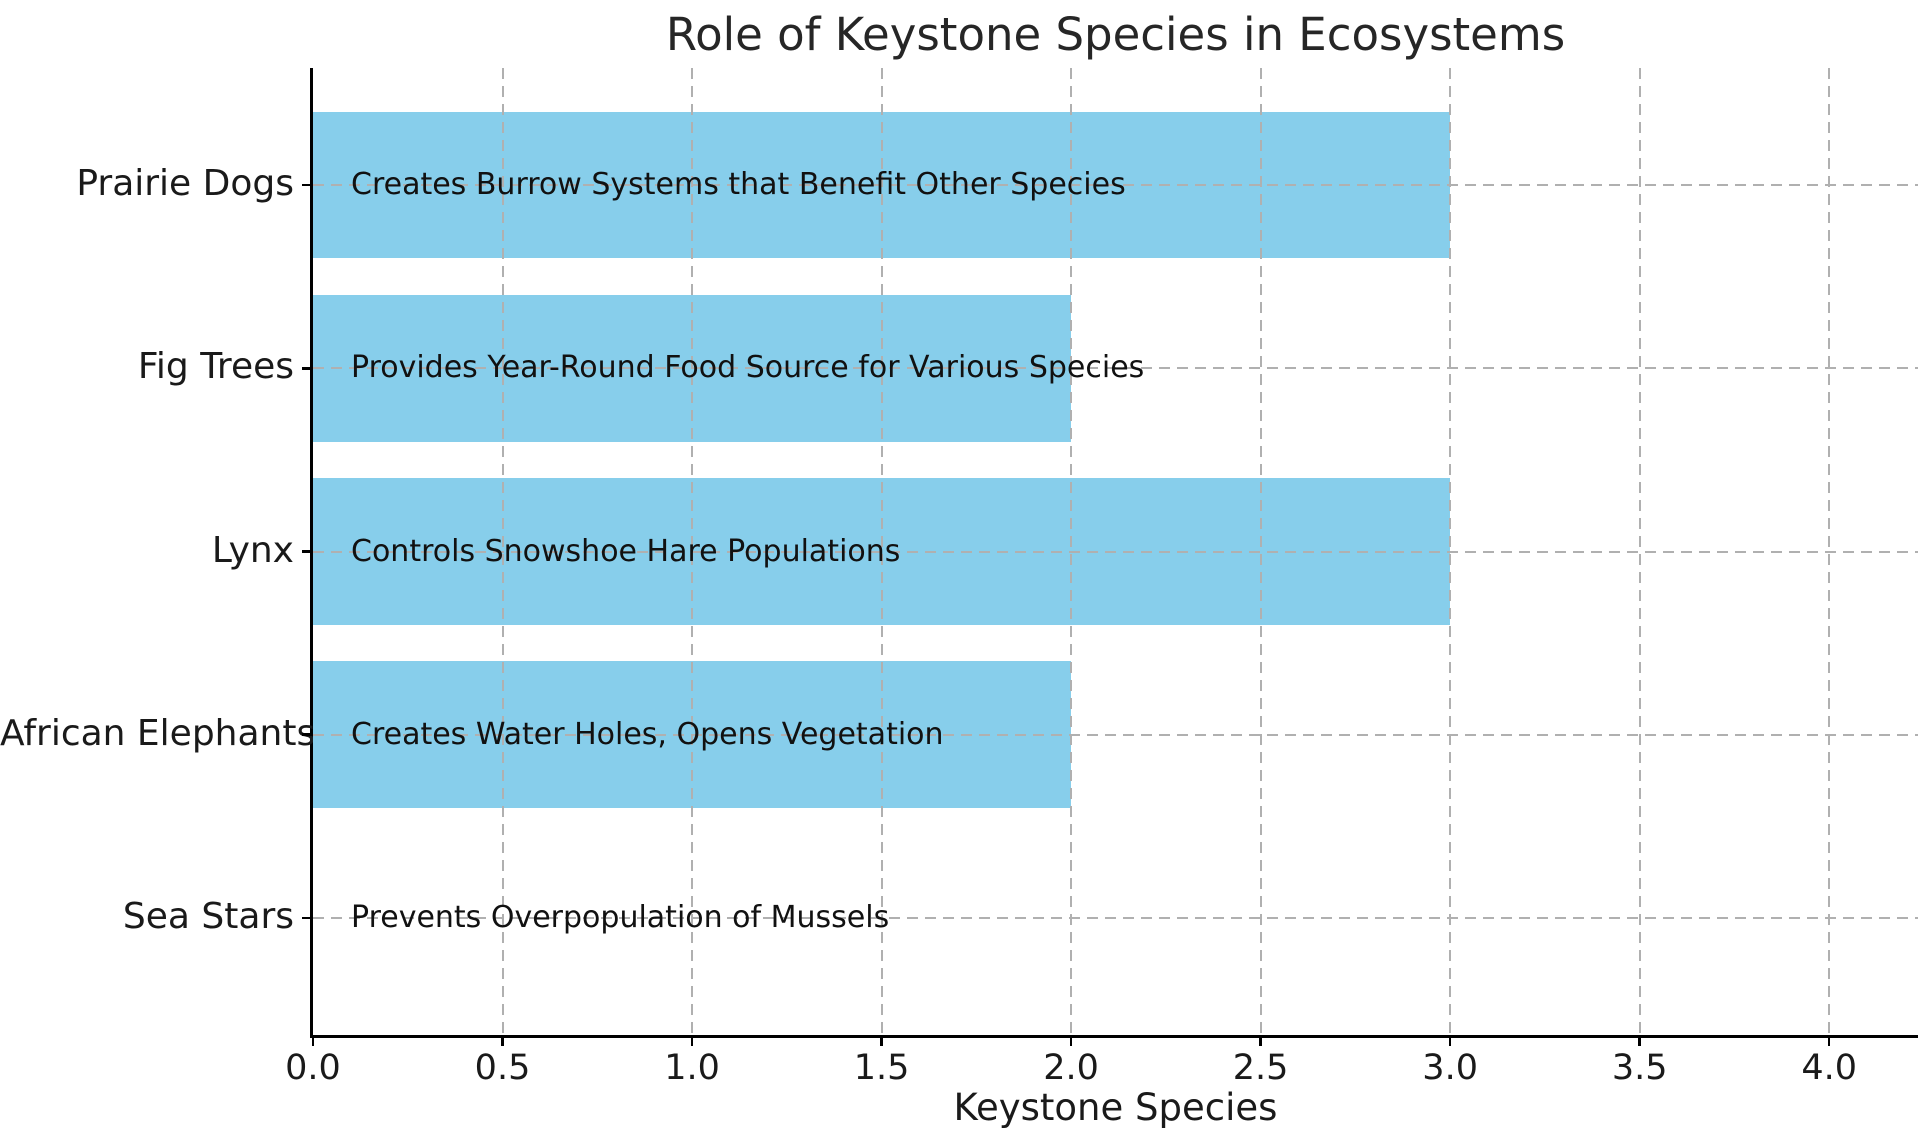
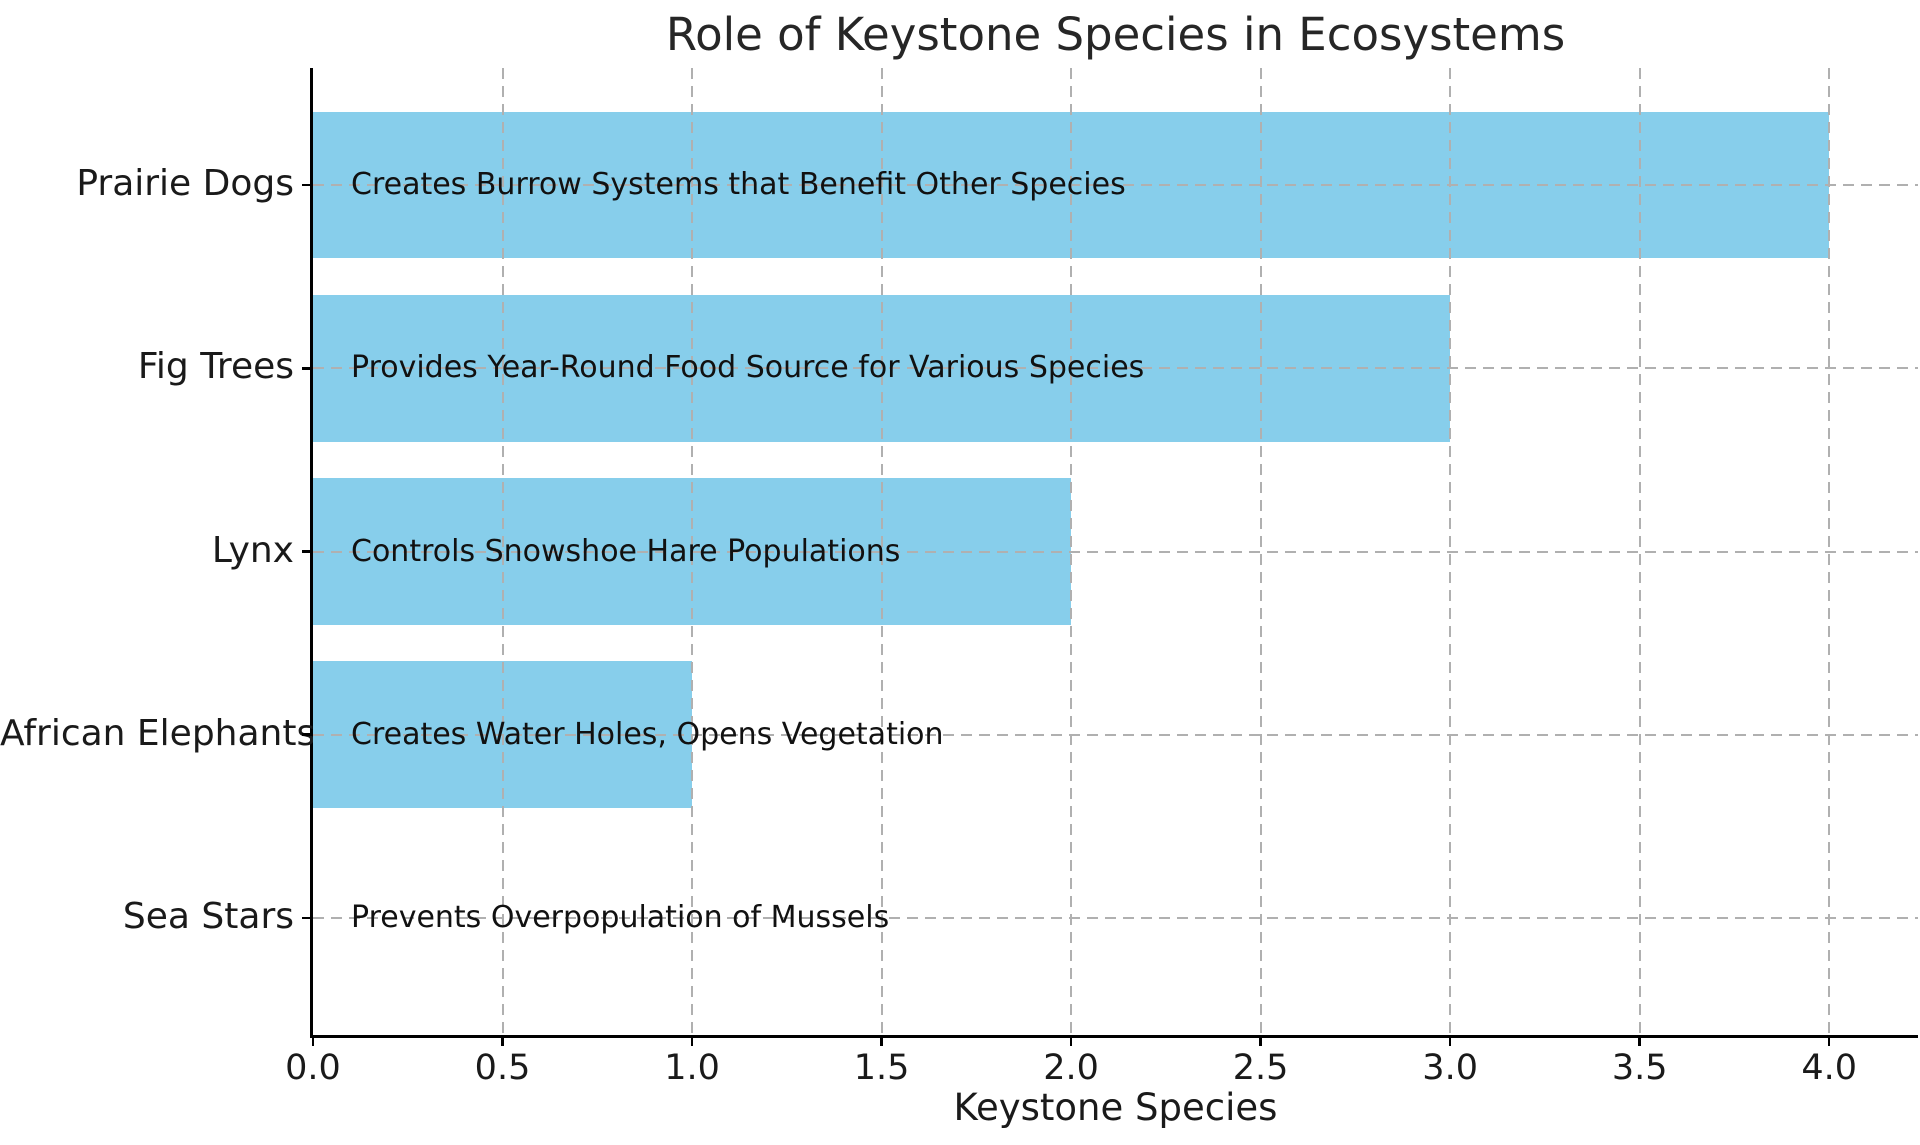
Prairie Dogs: 3 -> 4
Fig Trees: 2 -> 3
Lynx: 3 -> 2
African Elephants: 2 -> 1
